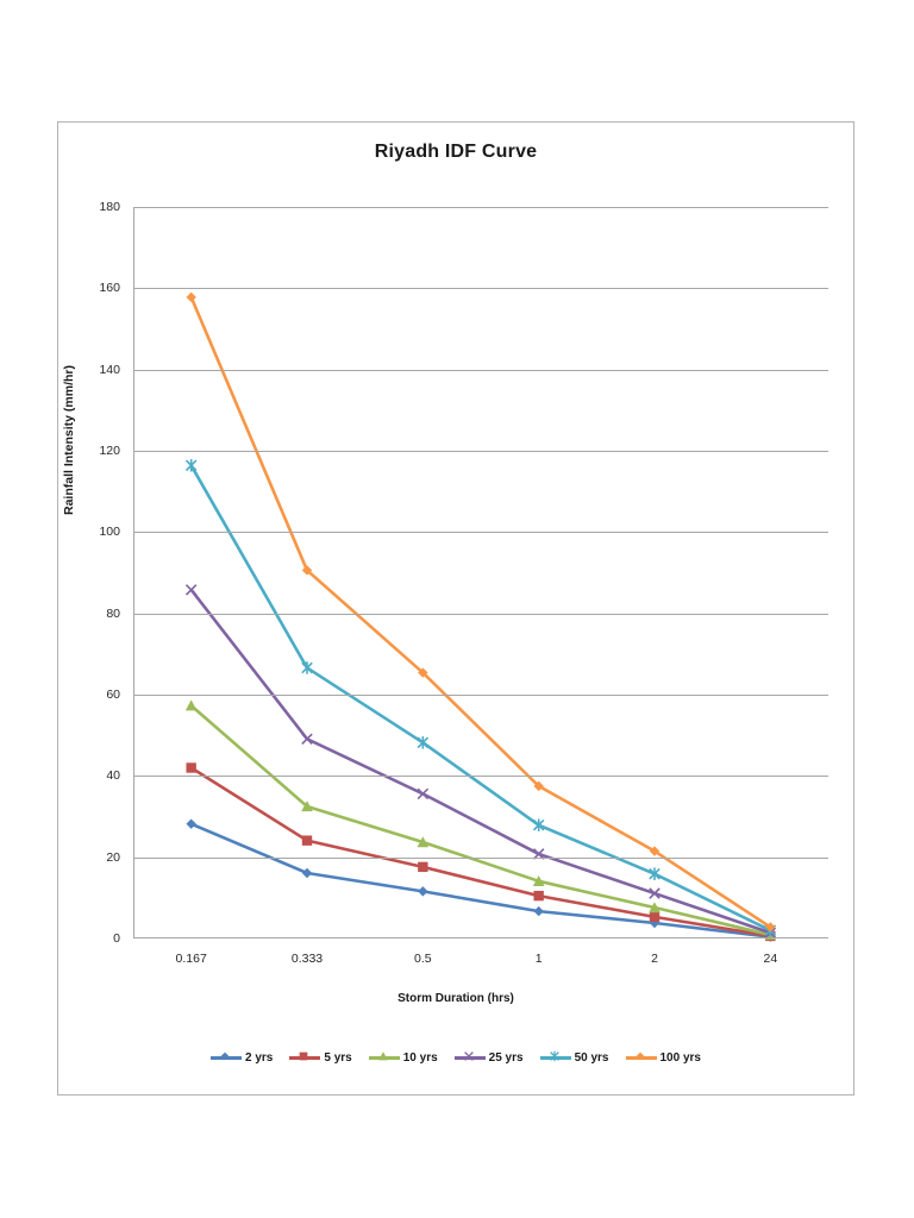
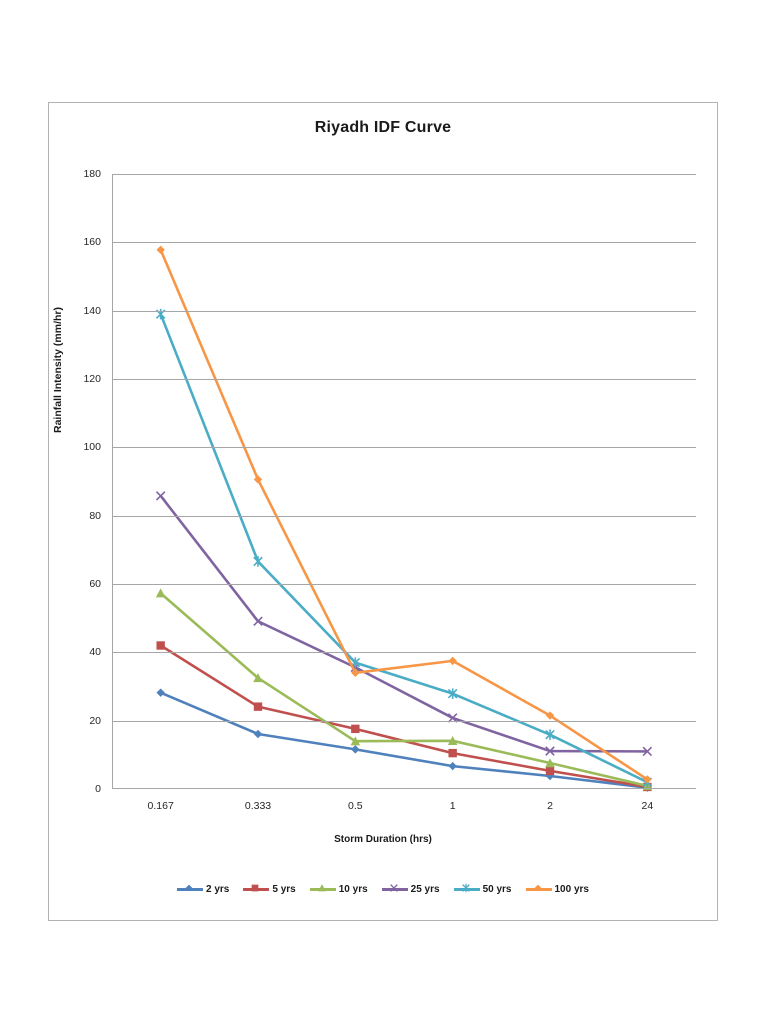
50 yrs/0.167: 116 -> 139
10 yrs/0.5: 24 -> 14
50 yrs/0.5: 48 -> 37
100 yrs/0.5: 65 -> 34
25 yrs/24: 1 -> 11
